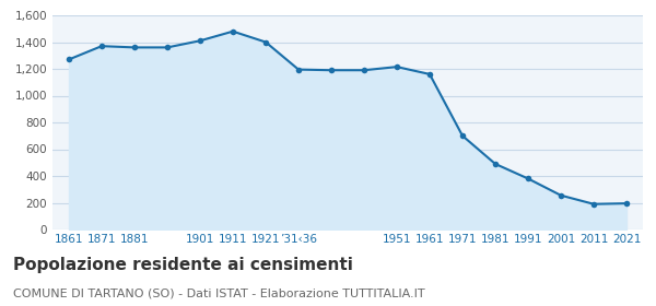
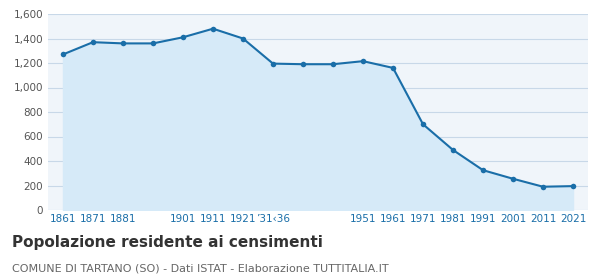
1991: 380 -> 320
